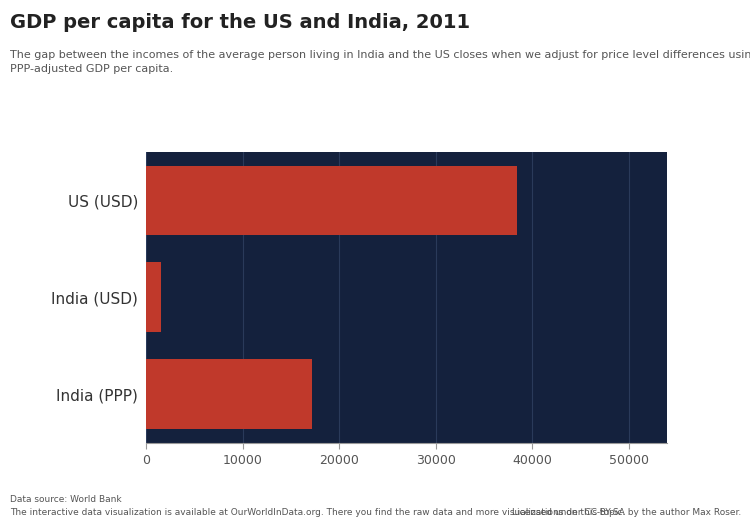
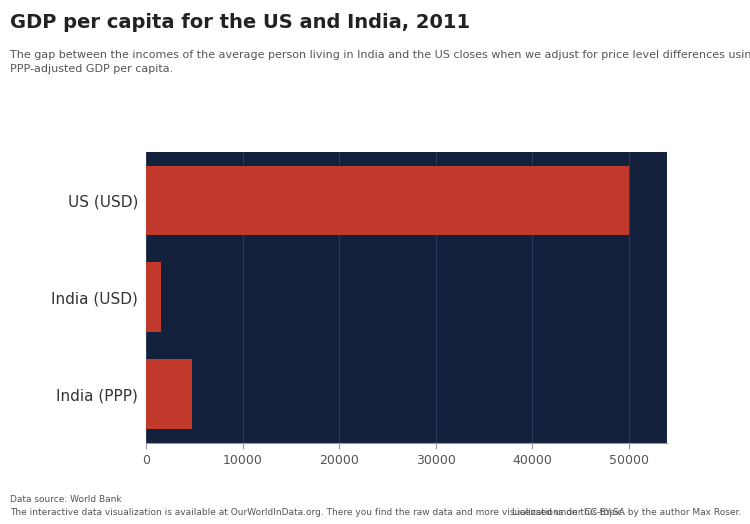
US (USD): 38400 -> 50000
India (PPP): 17200 -> 4700
